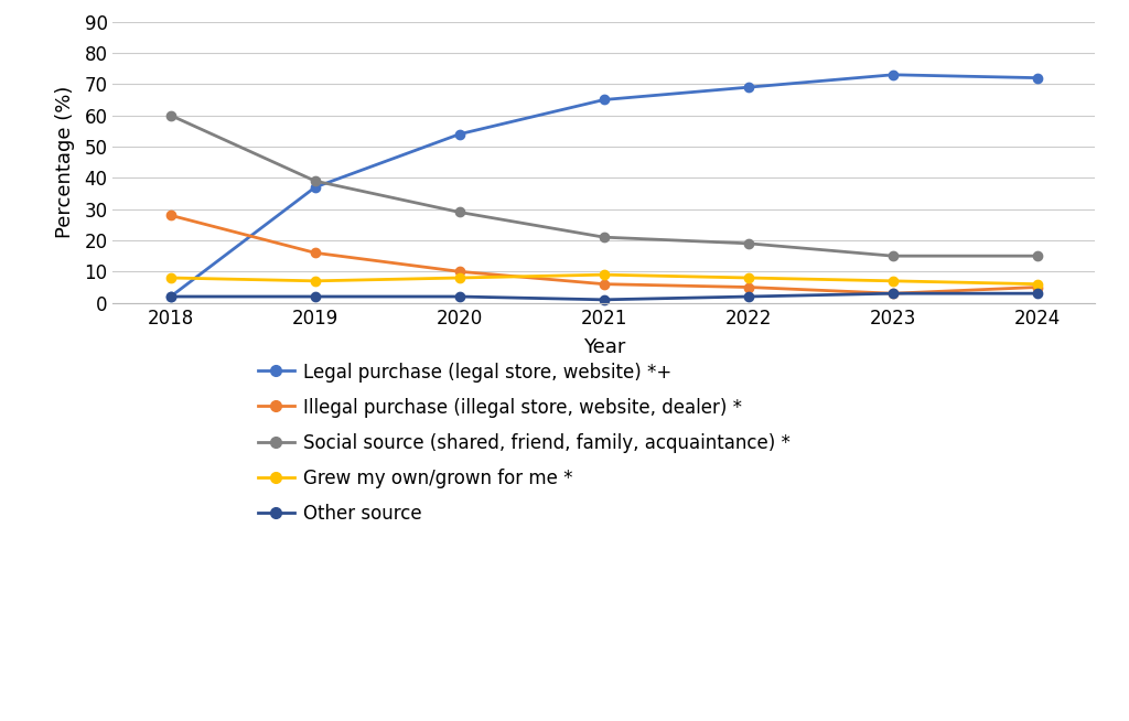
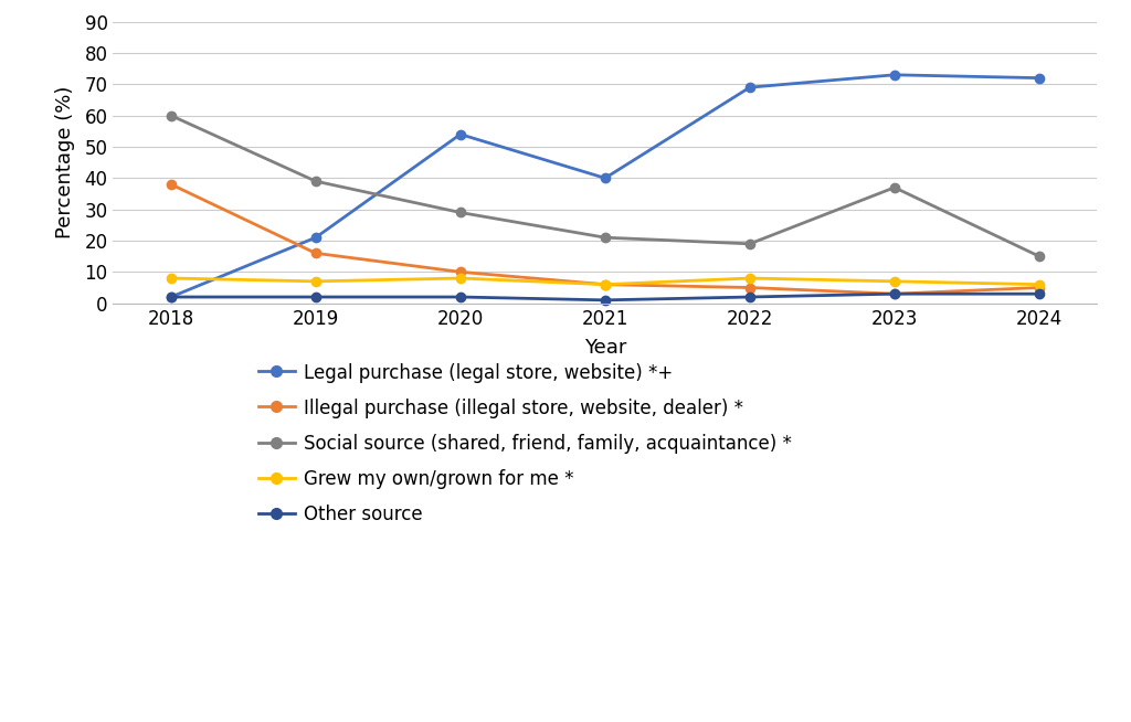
Illegal purchase (illegal store, website, dealer) */2018: 28 -> 38
Legal purchase (legal store, website) *+/2019: 37 -> 21
Legal purchase (legal store, website) *+/2021: 65 -> 40
Grew my own/grown for me */2021: 9 -> 6
Social source (shared, friend, family, acquaintance) */2023: 15 -> 37
